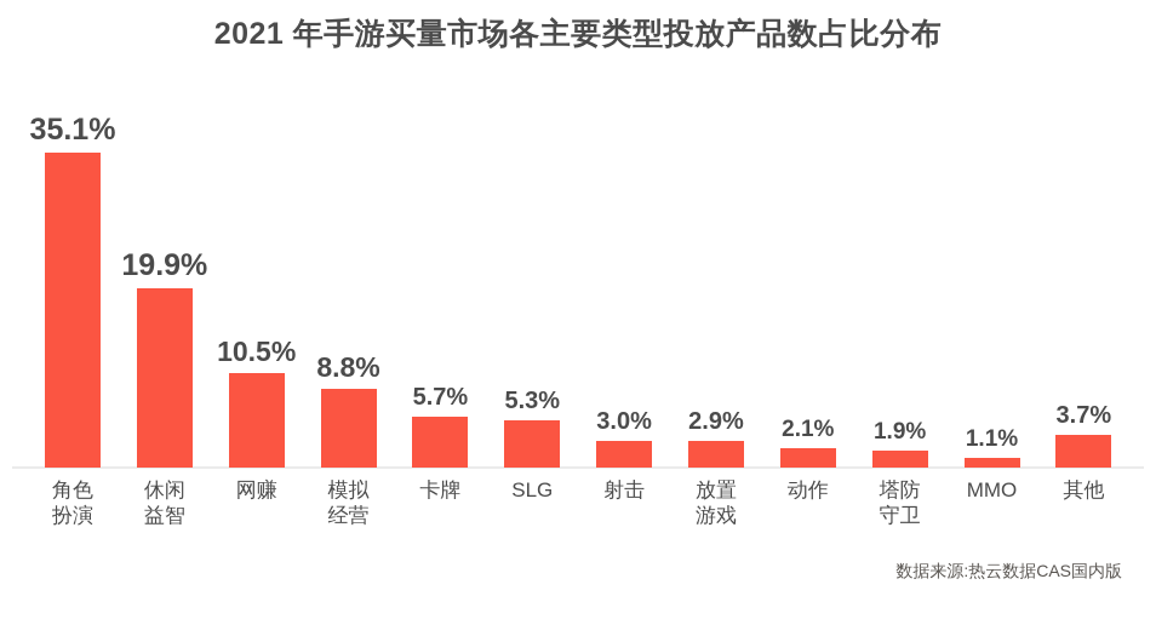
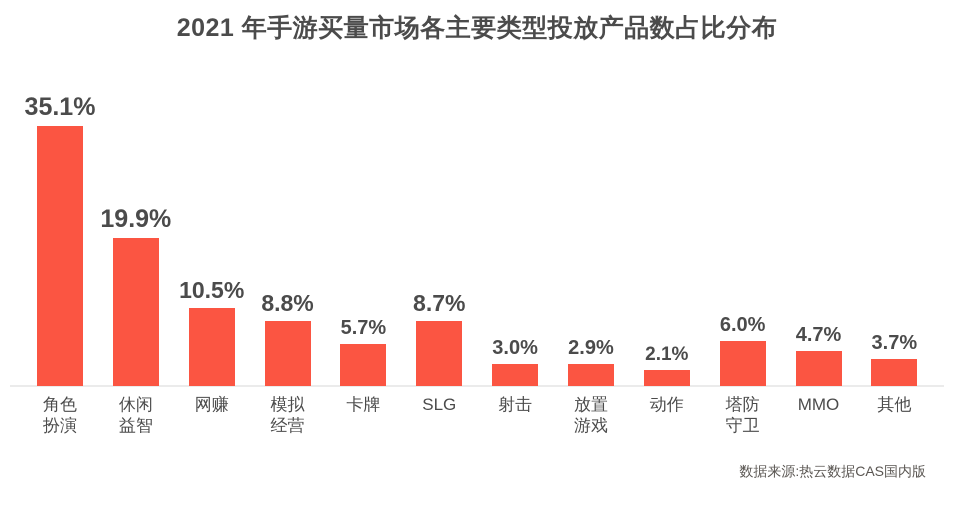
SLG: 5.3% -> 8.7%
塔防 守卫: 1.9% -> 6.0%
MMO: 1.1% -> 4.7%
